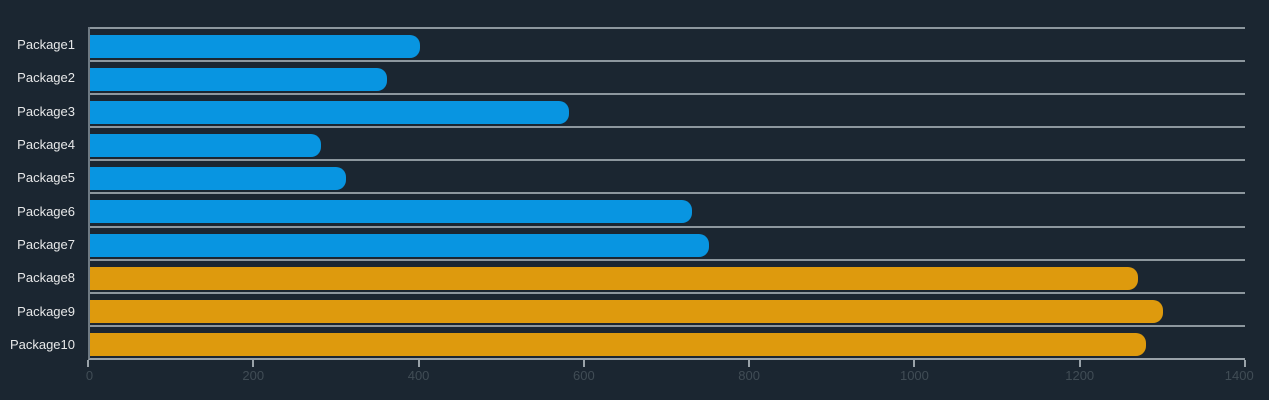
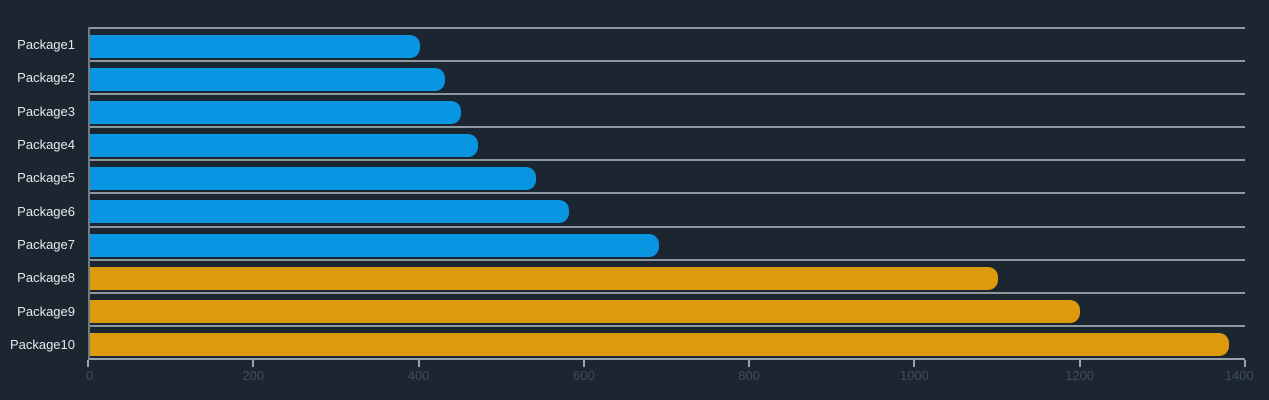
Package2: 360 -> 430
Package3: 580 -> 450
Package4: 280 -> 470
Package5: 310 -> 540
Package6: 730 -> 580
Package7: 750 -> 690
Package8: 1270 -> 1100
Package9: 1300 -> 1200
Package10: 1280 -> 1380
